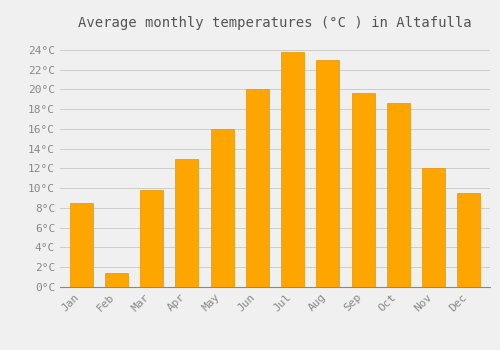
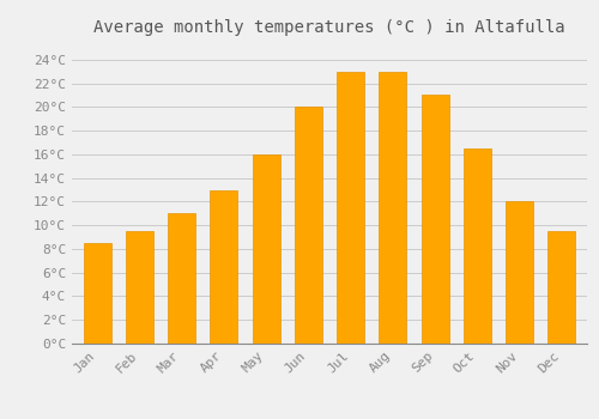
Feb: 1.4°C -> 9.5°C
Mar: 9.8°C -> 11.0°C
Jul: 23.8°C -> 23.0°C
Sep: 19.6°C -> 21.0°C
Oct: 18.6°C -> 16.5°C
